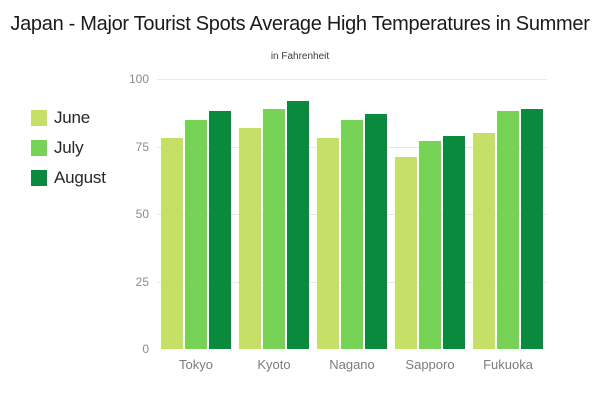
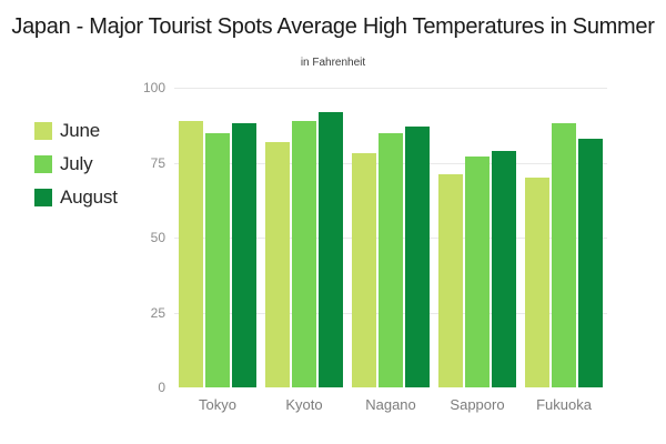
June/Tokyo: 78 -> 89
June/Fukuoka: 80 -> 70
August/Fukuoka: 89 -> 83
